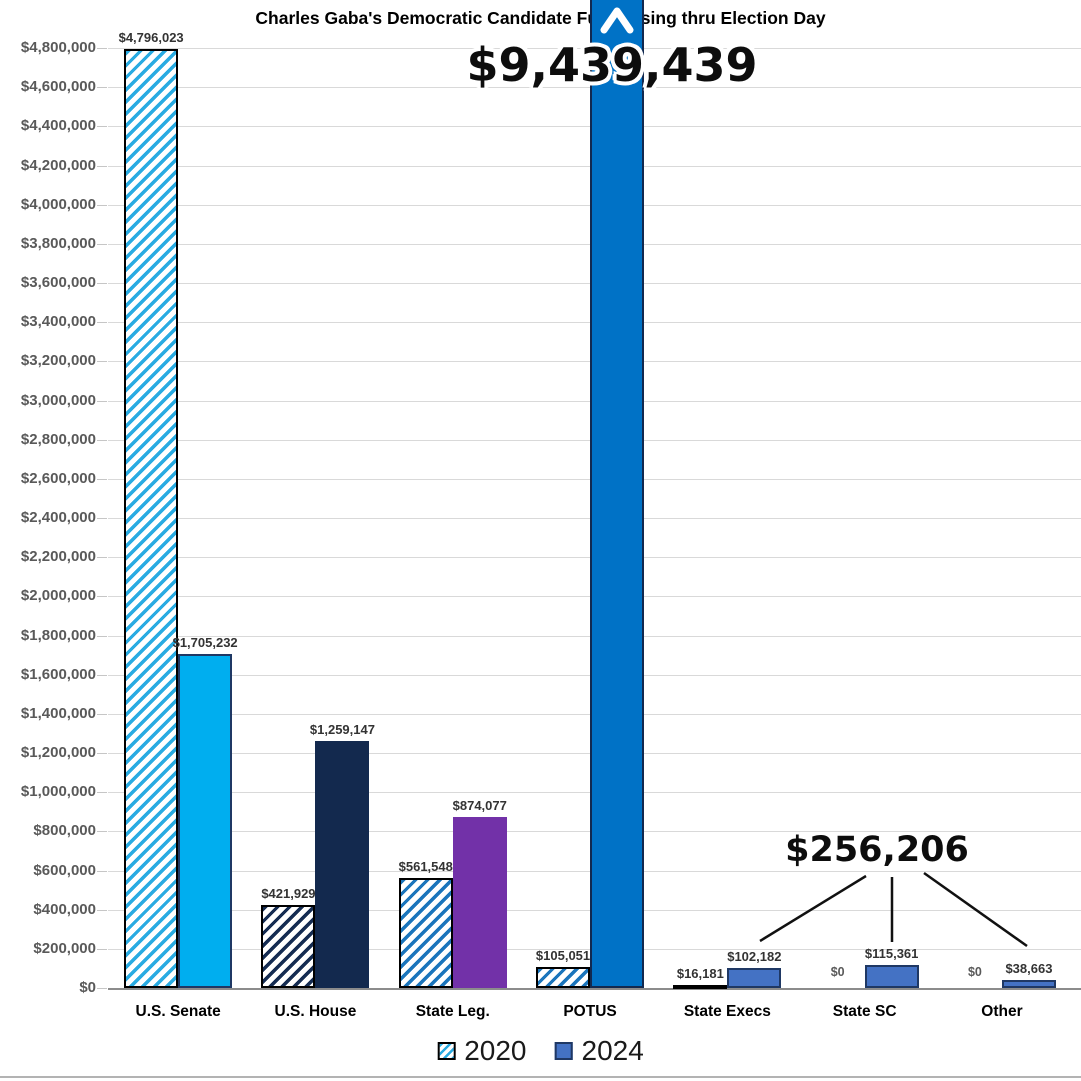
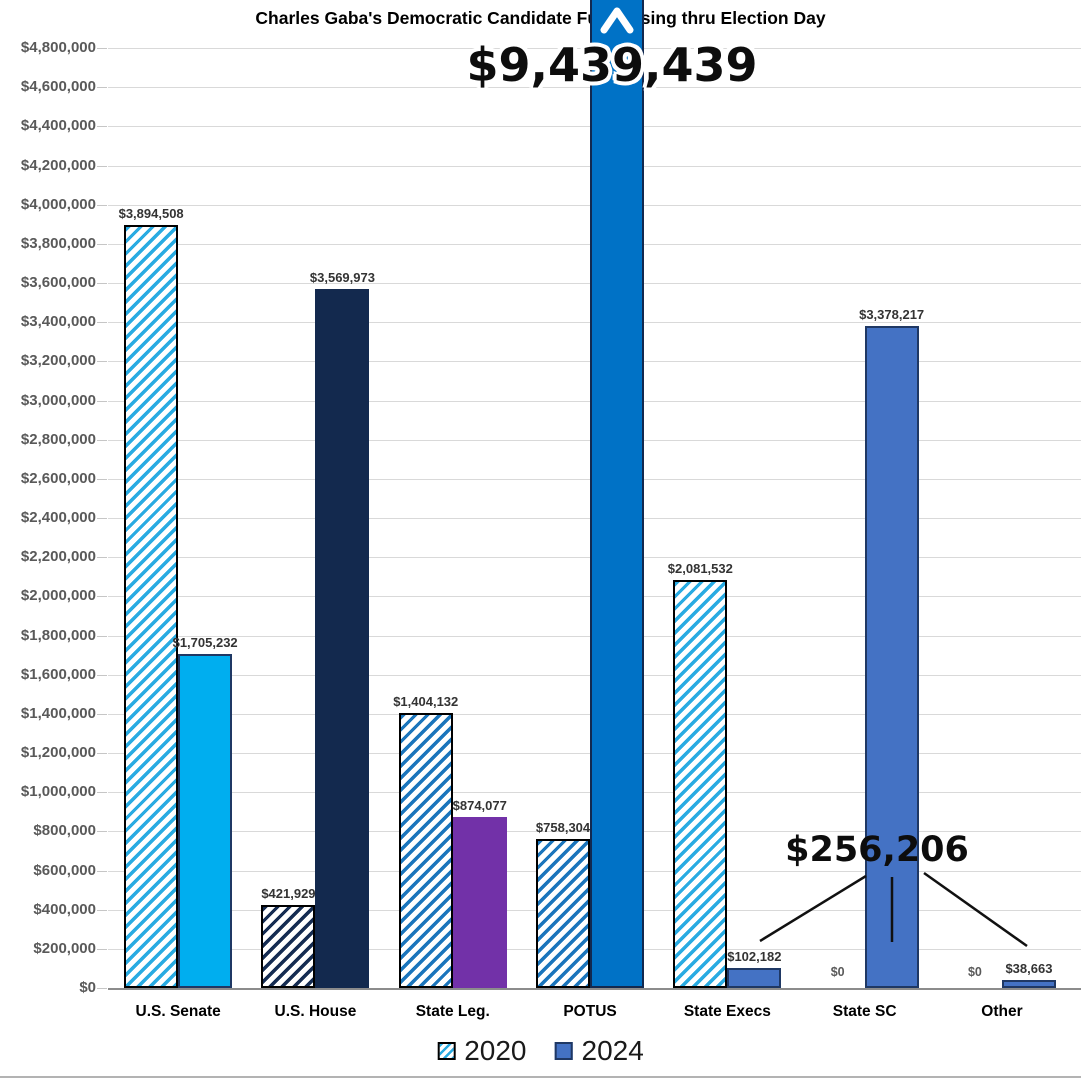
2020/U.S. Senate: $4,796,023 -> $3,894,508
2024/U.S. House: $1,259,147 -> $3,569,973
2020/State Leg.: $561,548 -> $1,404,132
2020/POTUS: $105,051 -> $758,304
2020/State Execs: $16,181 -> $2,081,532
2024/State SC: $115,361 -> $3,378,217
